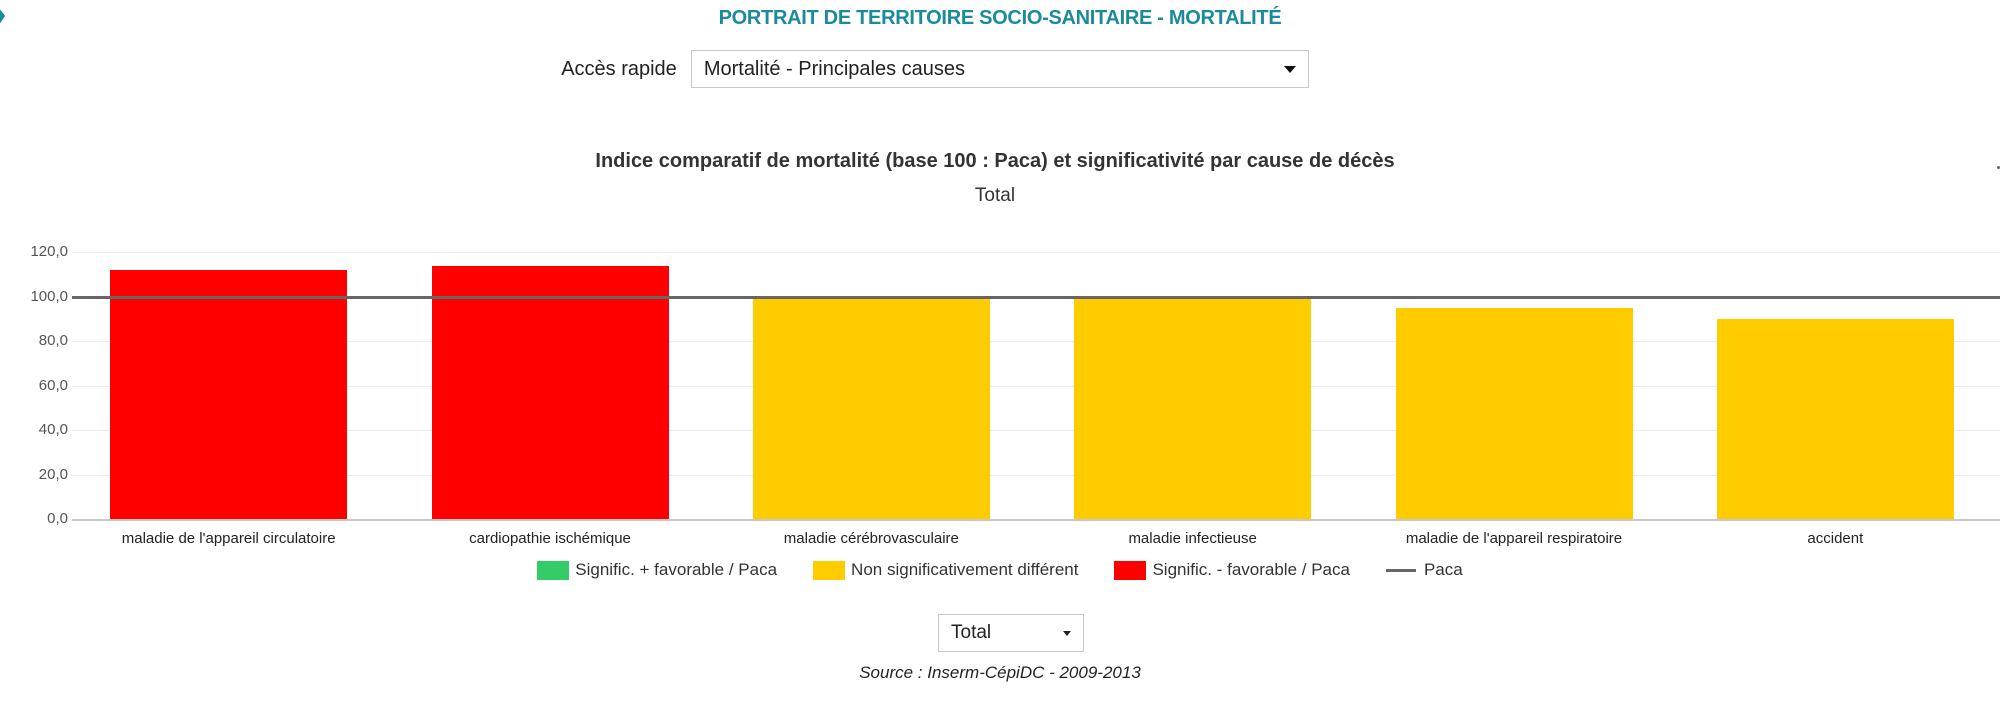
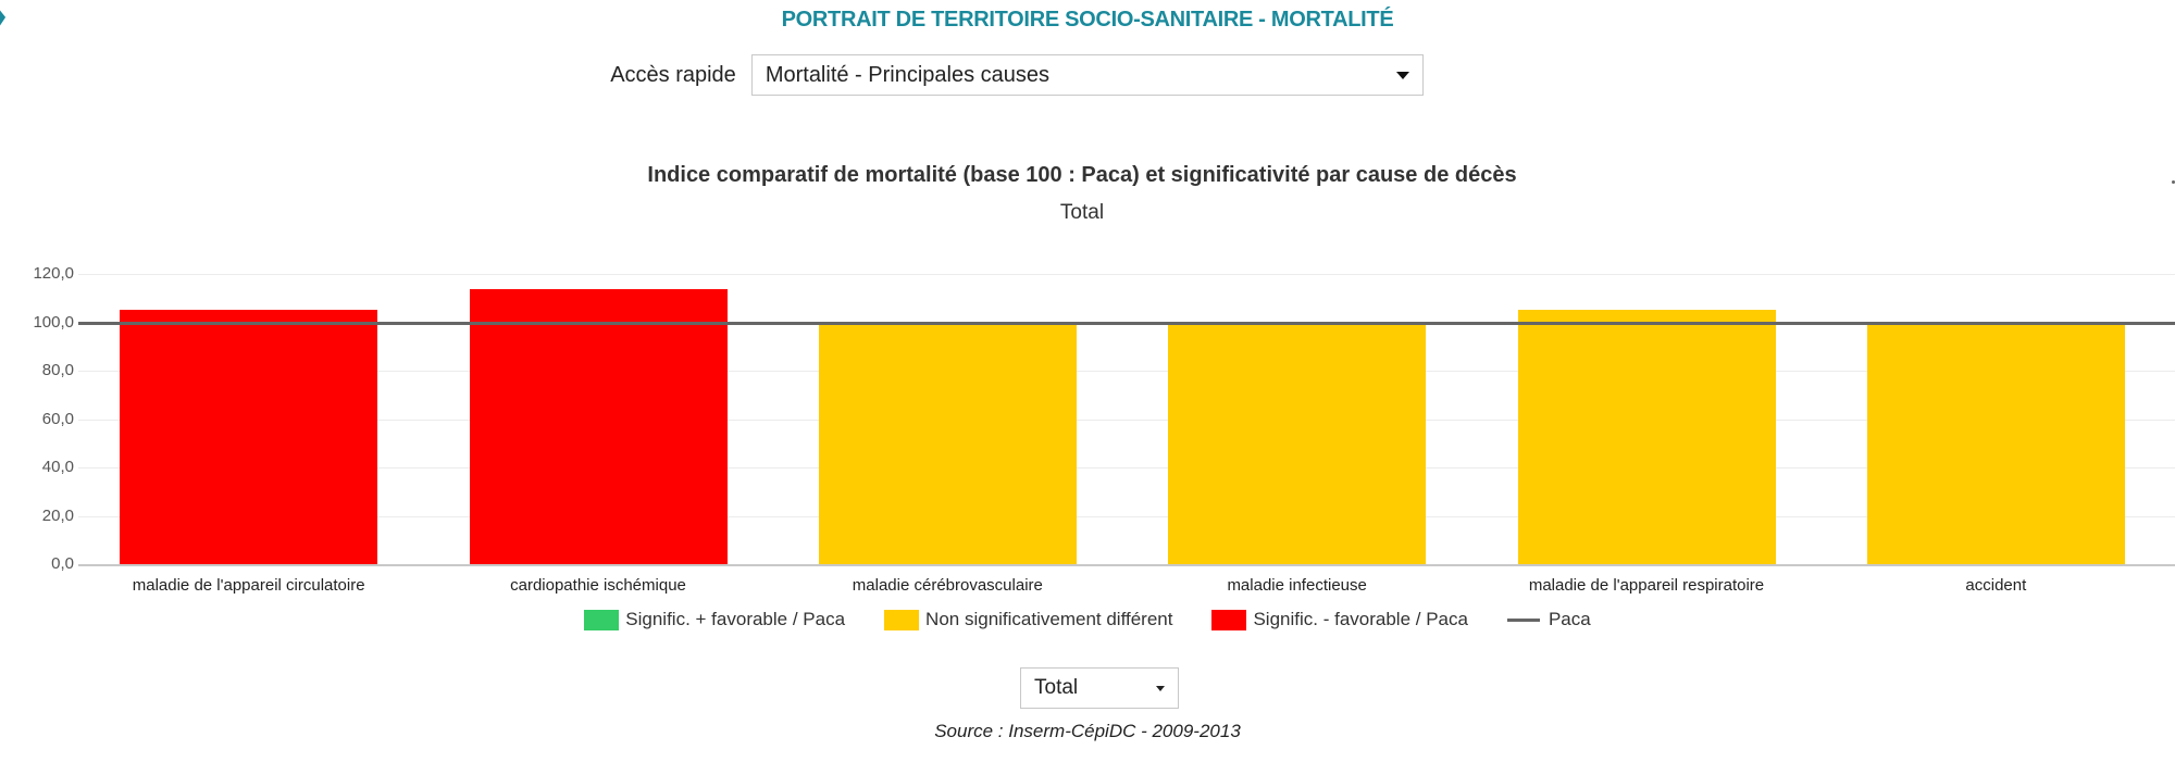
maladie de l'appareil circulatoire: 112 -> 105
maladie de l'appareil respiratoire: 95 -> 105
accident: 90 -> 99
